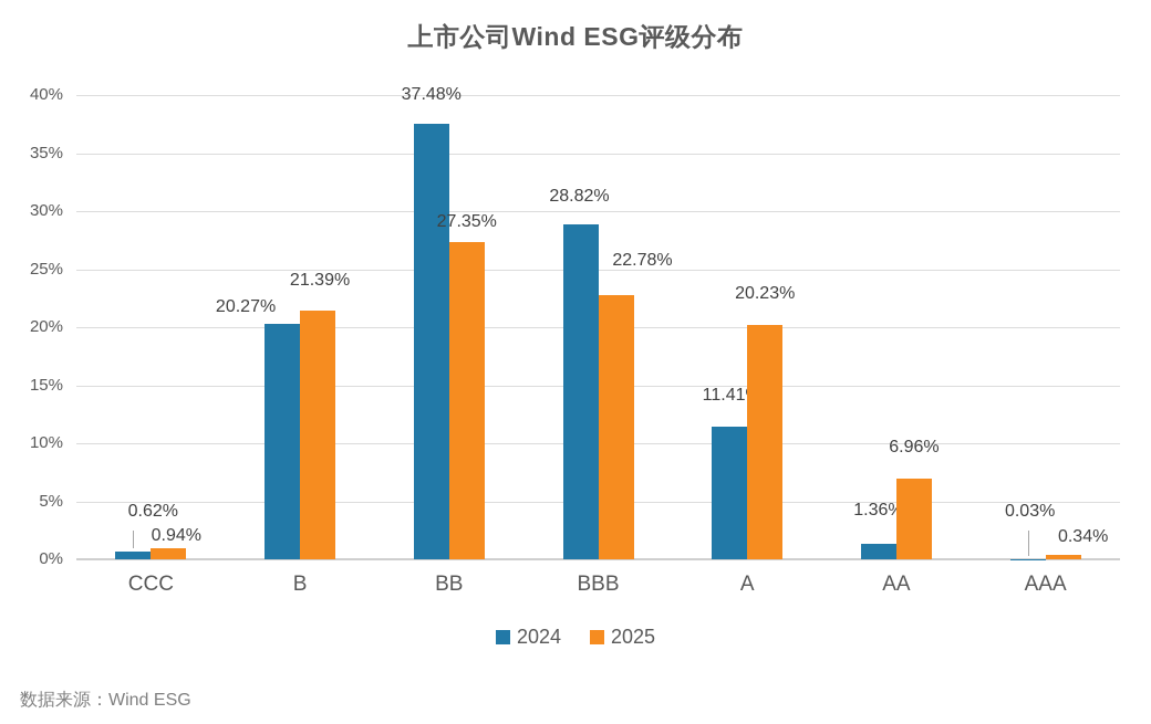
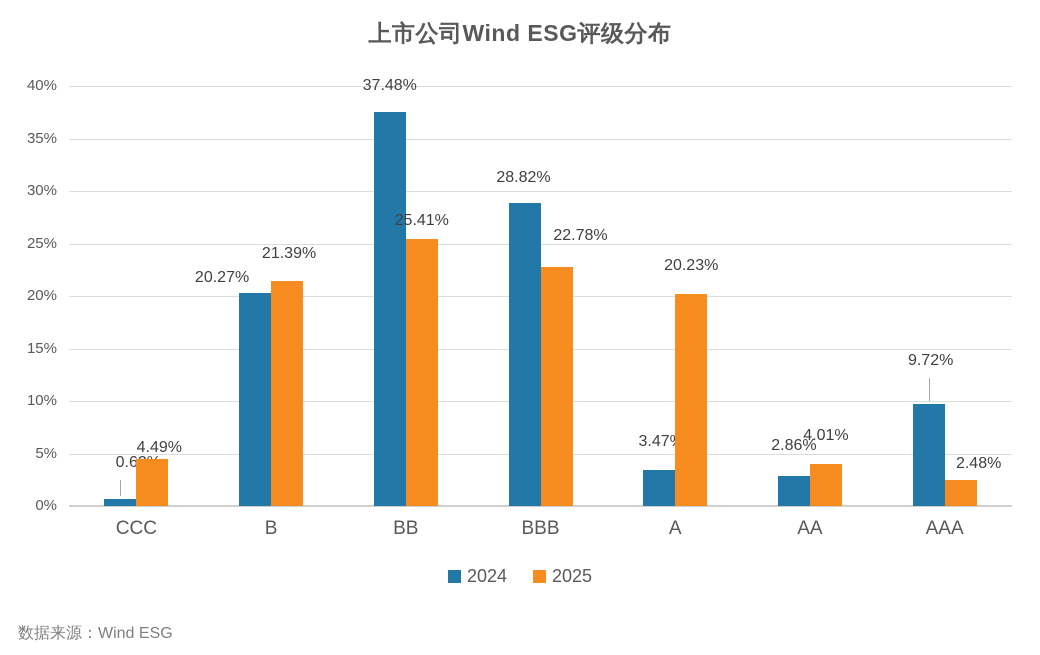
2025/CCC: 0.94% -> 4.49%
2025/BB: 27.35% -> 25.41%
2024/A: 11.41% -> 3.47%
2024/AA: 1.36% -> 2.86%
2025/AA: 6.96% -> 4.01%
2024/AAA: 0.03% -> 9.72%
2025/AAA: 0.34% -> 2.48%
